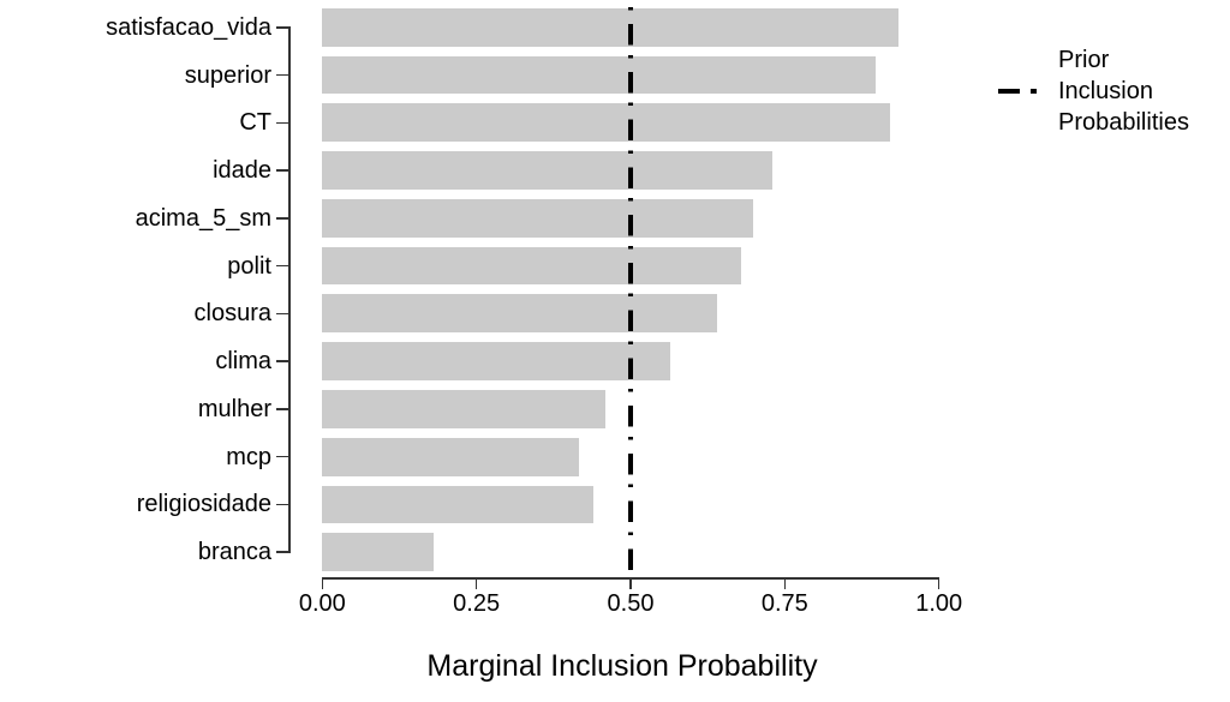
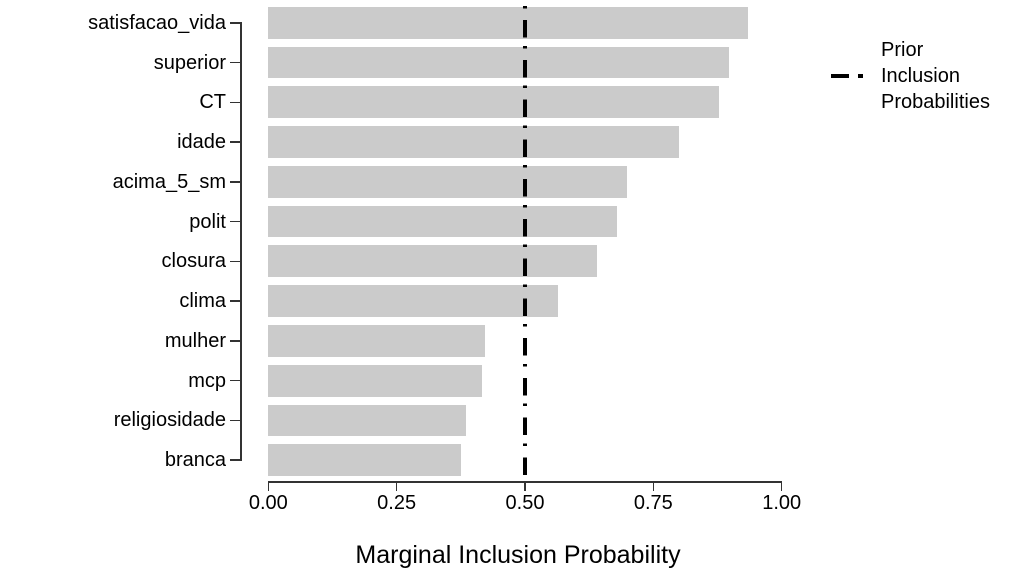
CT: 0.92 -> 0.88
idade: 0.73 -> 0.80
mulher: 0.46 -> 0.42
religiosidade: 0.44 -> 0.39
branca: 0.18 -> 0.38
